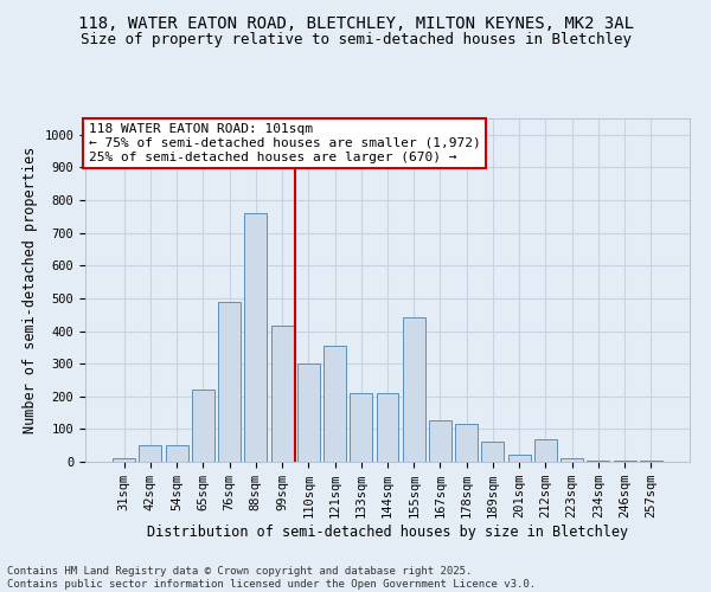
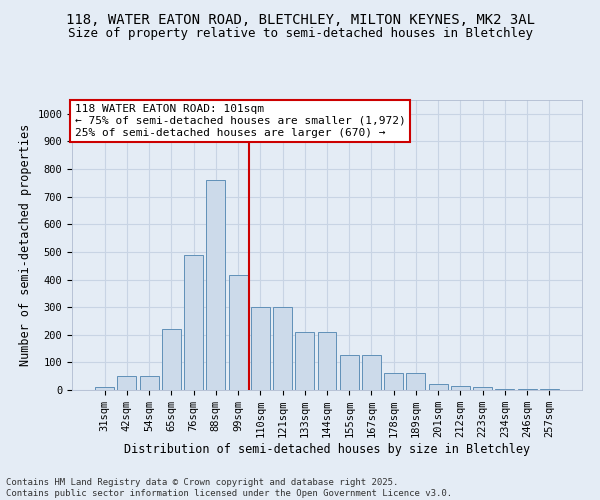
121sqm: 355 -> 300
155sqm: 440 -> 125
178sqm: 115 -> 60
212sqm: 70 -> 15
